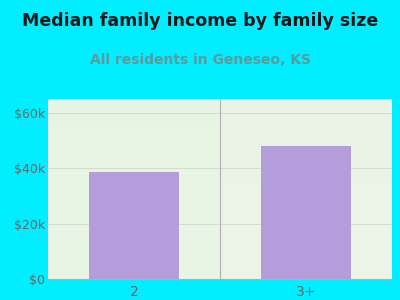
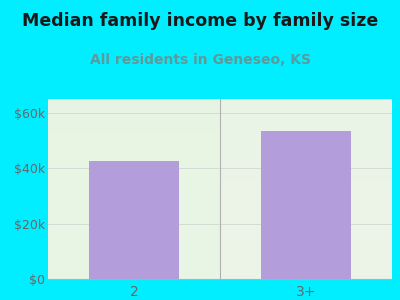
2: $38.5k -> $42.5k
3+: $48.0k -> $53.5k
